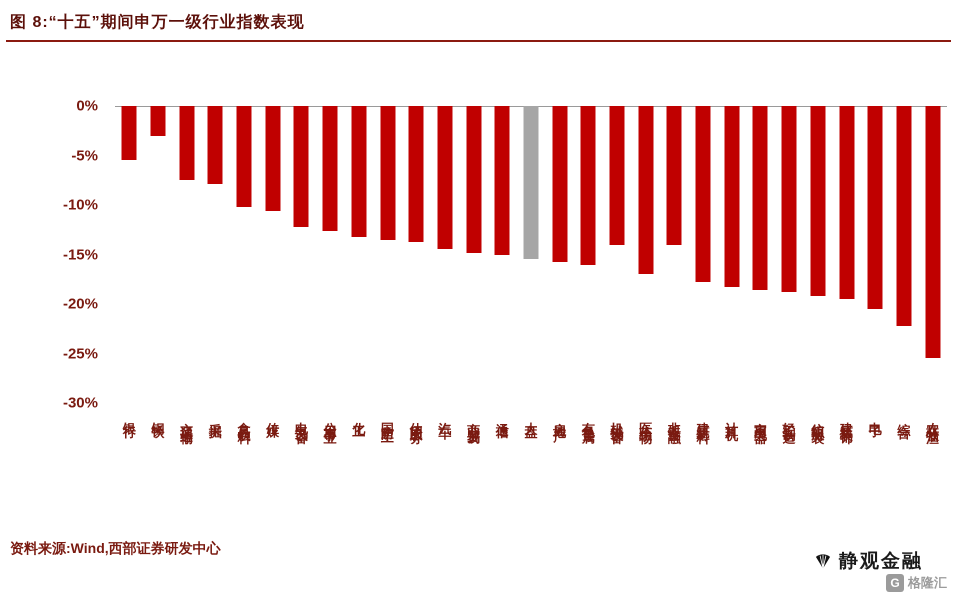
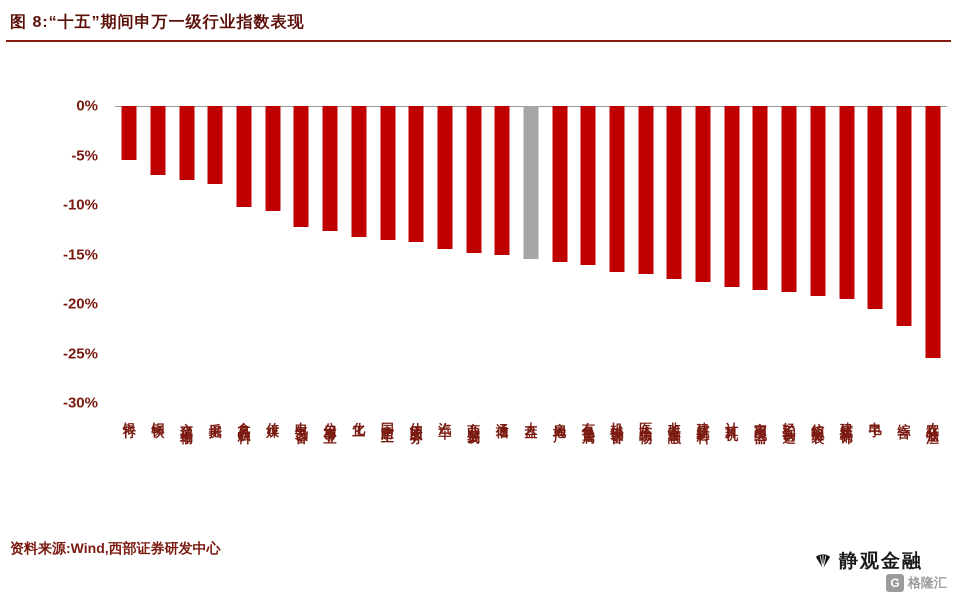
钢铁: -3% -> -7%
机械设备: -14% -> -17%
非银金融: -14% -> -18%
